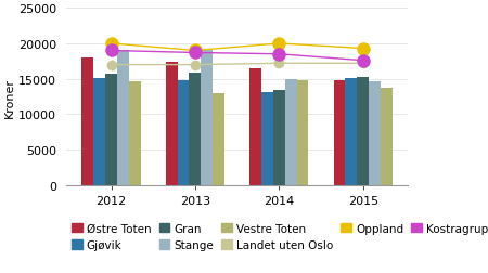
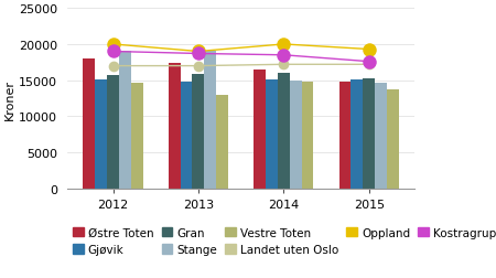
Gjøvik/2014: 13200 -> 15100
Gran/2014: 13400 -> 16000
